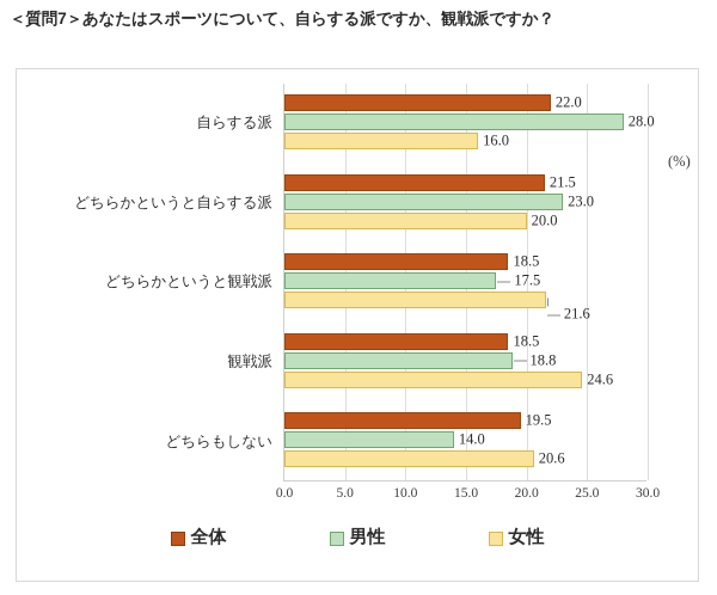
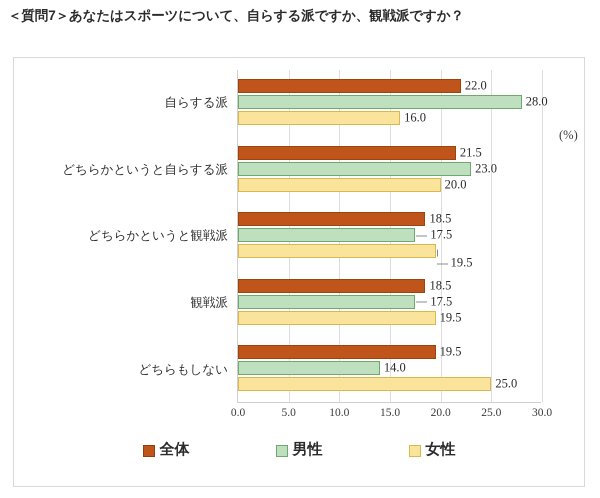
女性/どちらかというと観戦派: 21.6 -> 19.5
男性/観戦派: 18.8 -> 17.5
女性/観戦派: 24.6 -> 19.5
女性/どちらもしない: 20.6 -> 25.0
